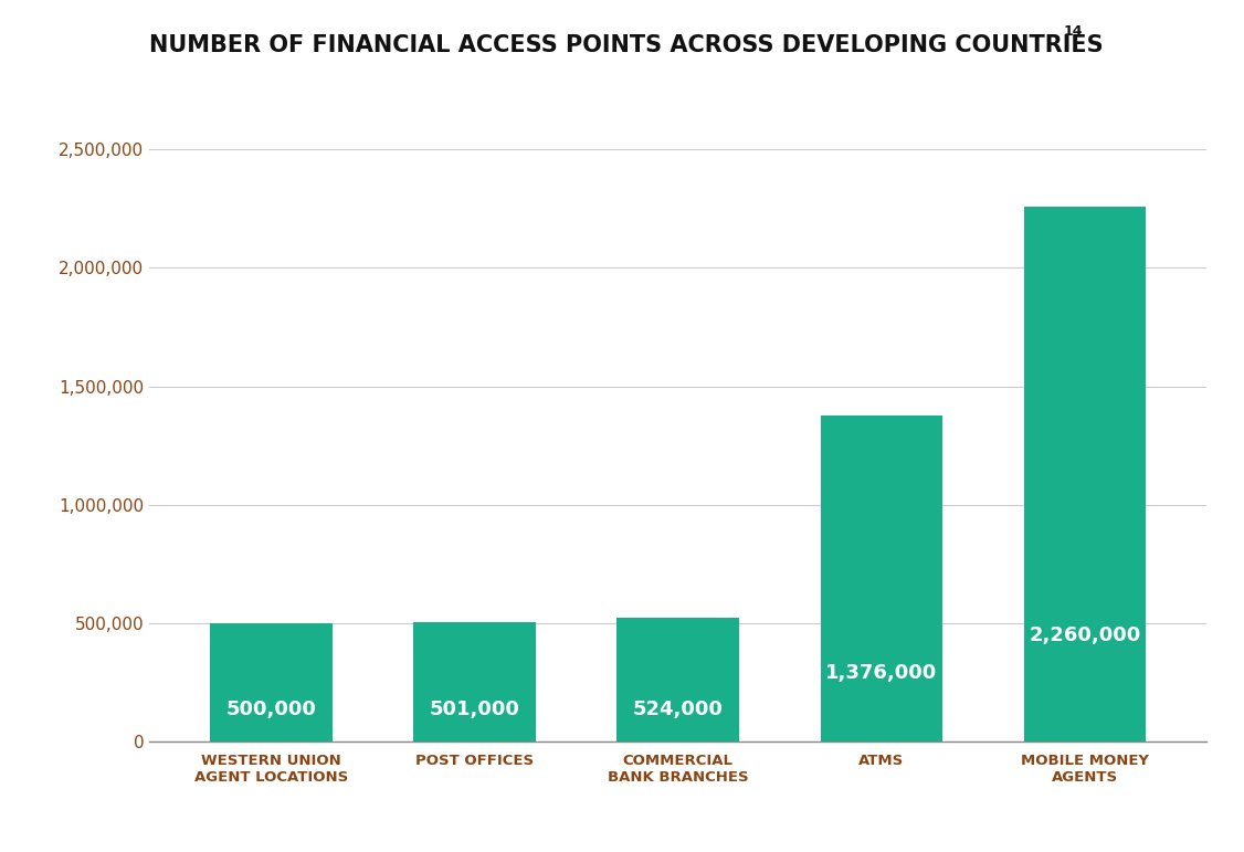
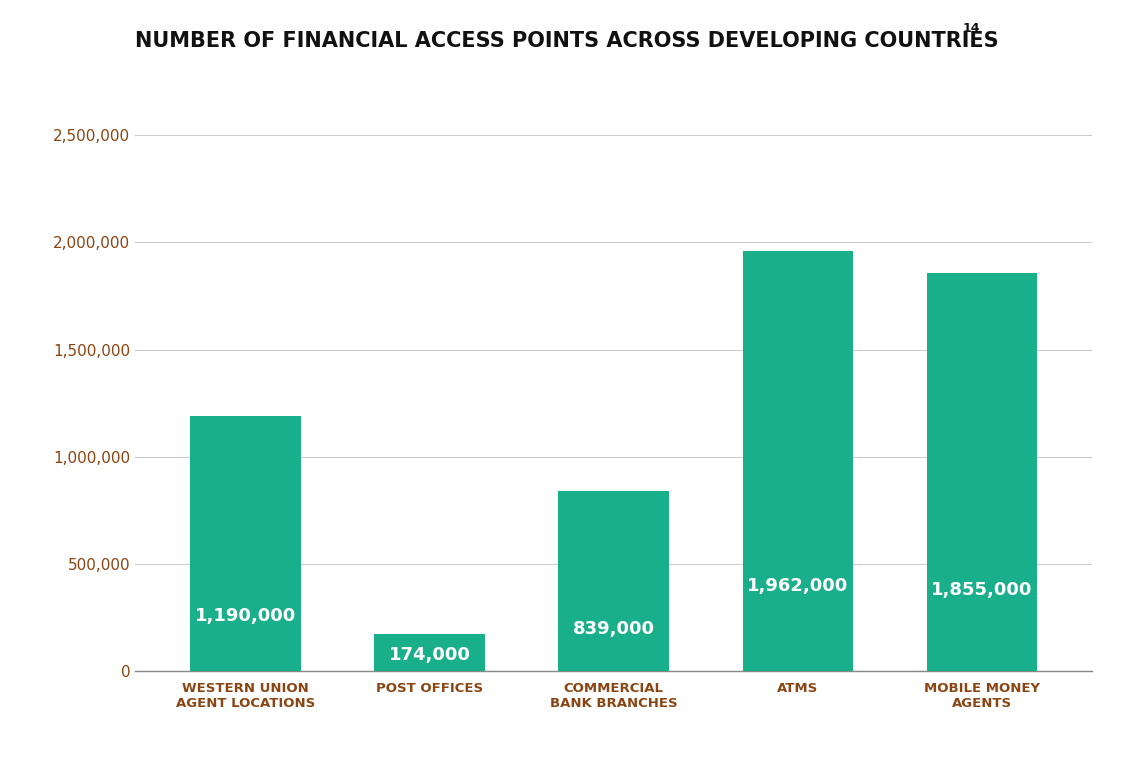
WESTERN UNION AGENT LOCATIONS: 500,000 -> 1,190,000
POST OFFICES: 501,000 -> 174,000
COMMERCIAL BANK BRANCHES: 524,000 -> 839,000
ATMS: 1,376,000 -> 1,962,000
MOBILE MONEY AGENTS: 2,260,000 -> 1,855,000
